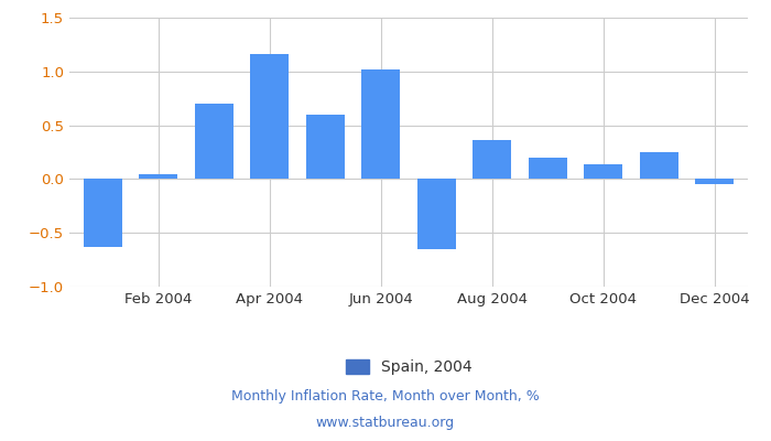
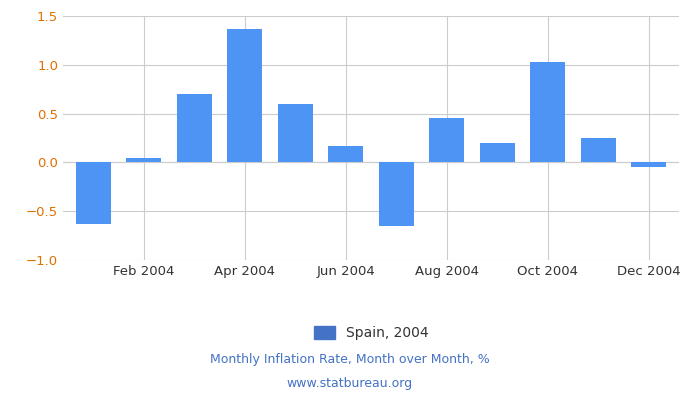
Apr 2004: 1.16 -> 1.37
Jun 2004: 1.02 -> 0.17
Aug 2004: 0.36 -> 0.45
Oct 2004: 0.14 -> 1.03
